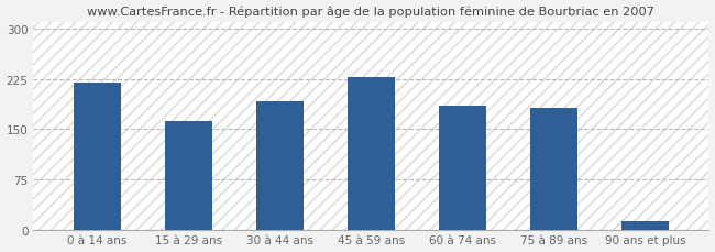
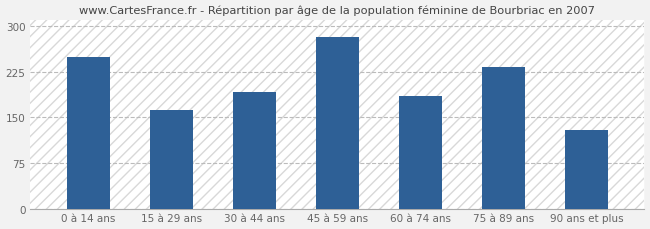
0 à 14 ans: 220 -> 250
45 à 59 ans: 228 -> 282
75 à 89 ans: 182 -> 232
90 ans et plus: 13 -> 130
